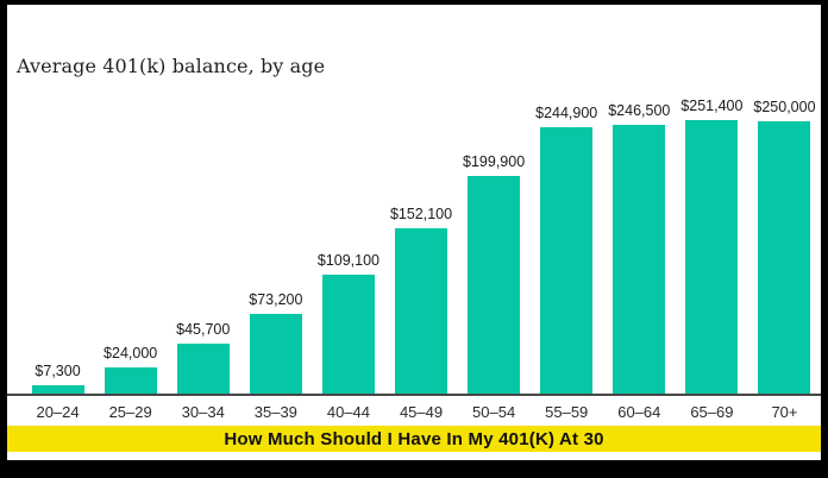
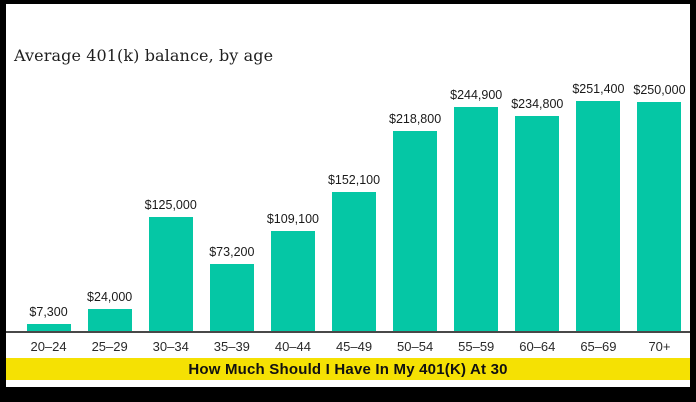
30–34: $45,700 -> $125,000
50–54: $199,900 -> $218,800
60–64: $246,500 -> $234,800
